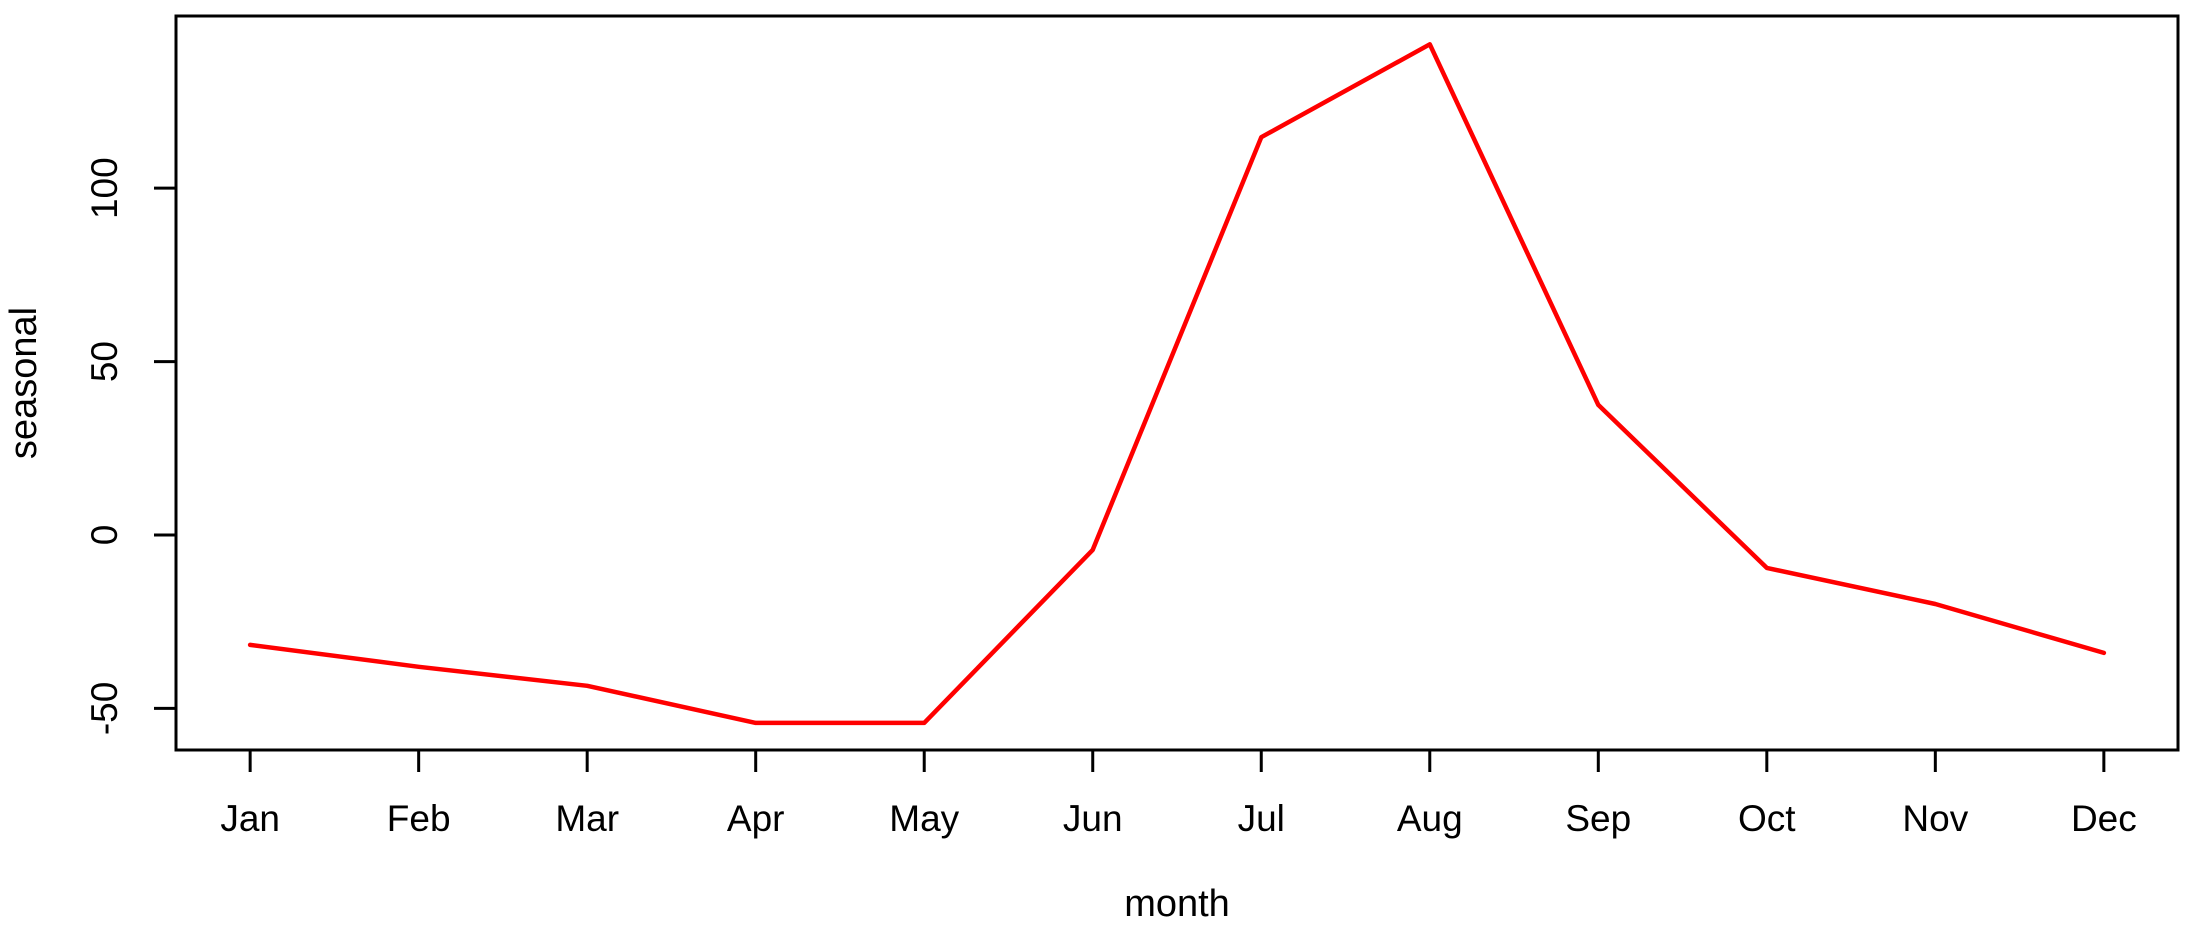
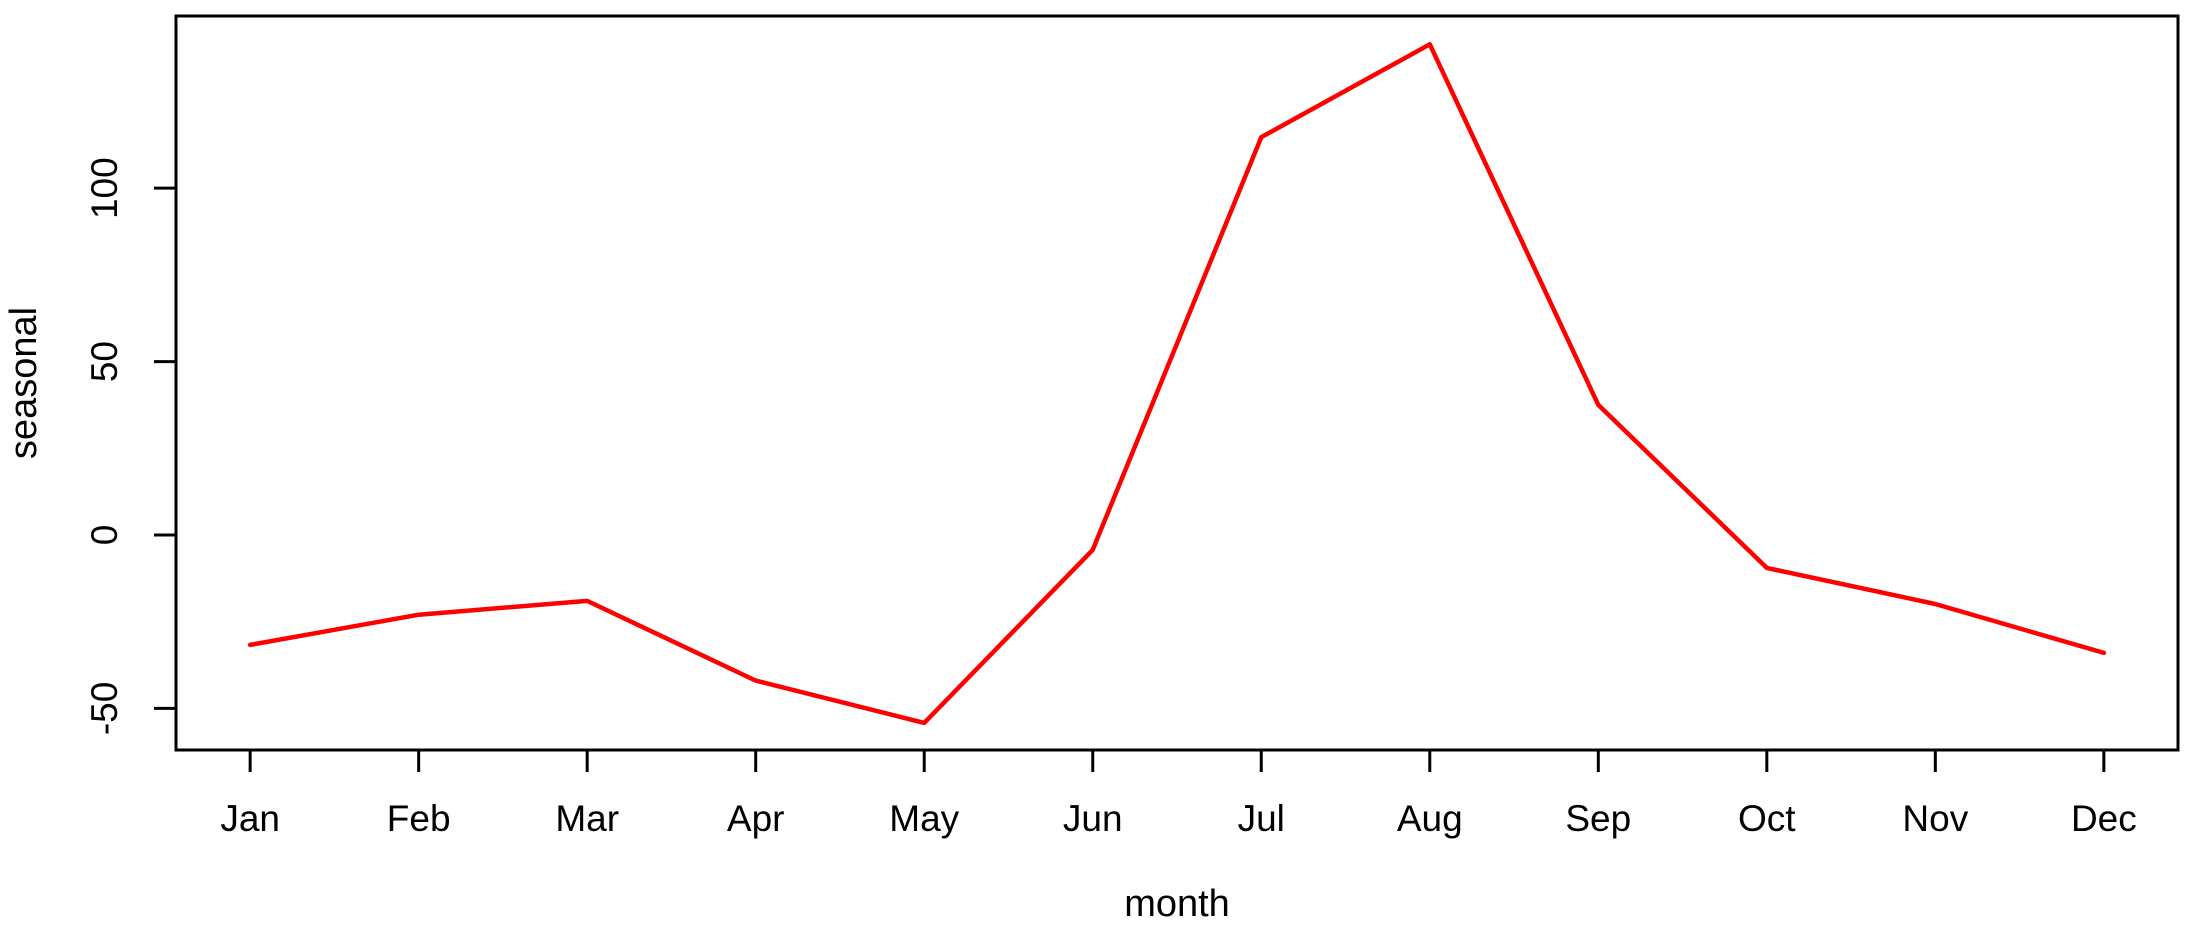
Feb: -38 -> -23
Mar: -44 -> -19
Apr: -54 -> -42
